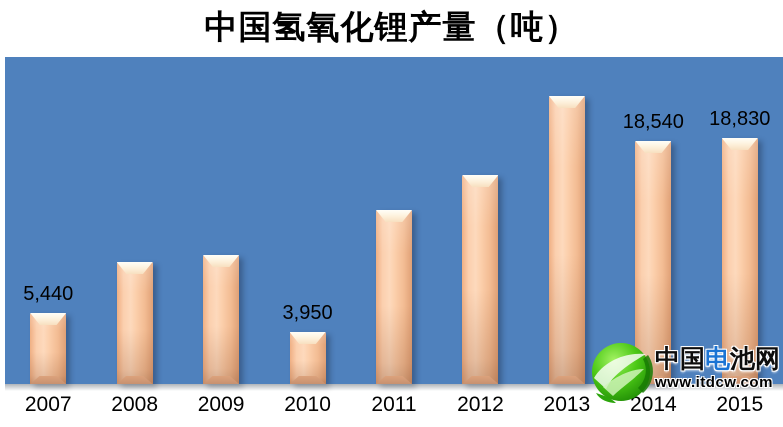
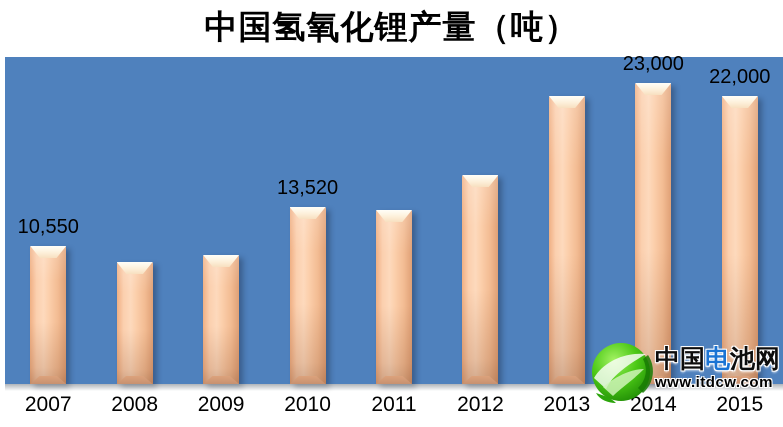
2007: 5,440 -> 10,550
2010: 3,950 -> 13,520
2014: 18,540 -> 23,000
2015: 18,830 -> 22,000
